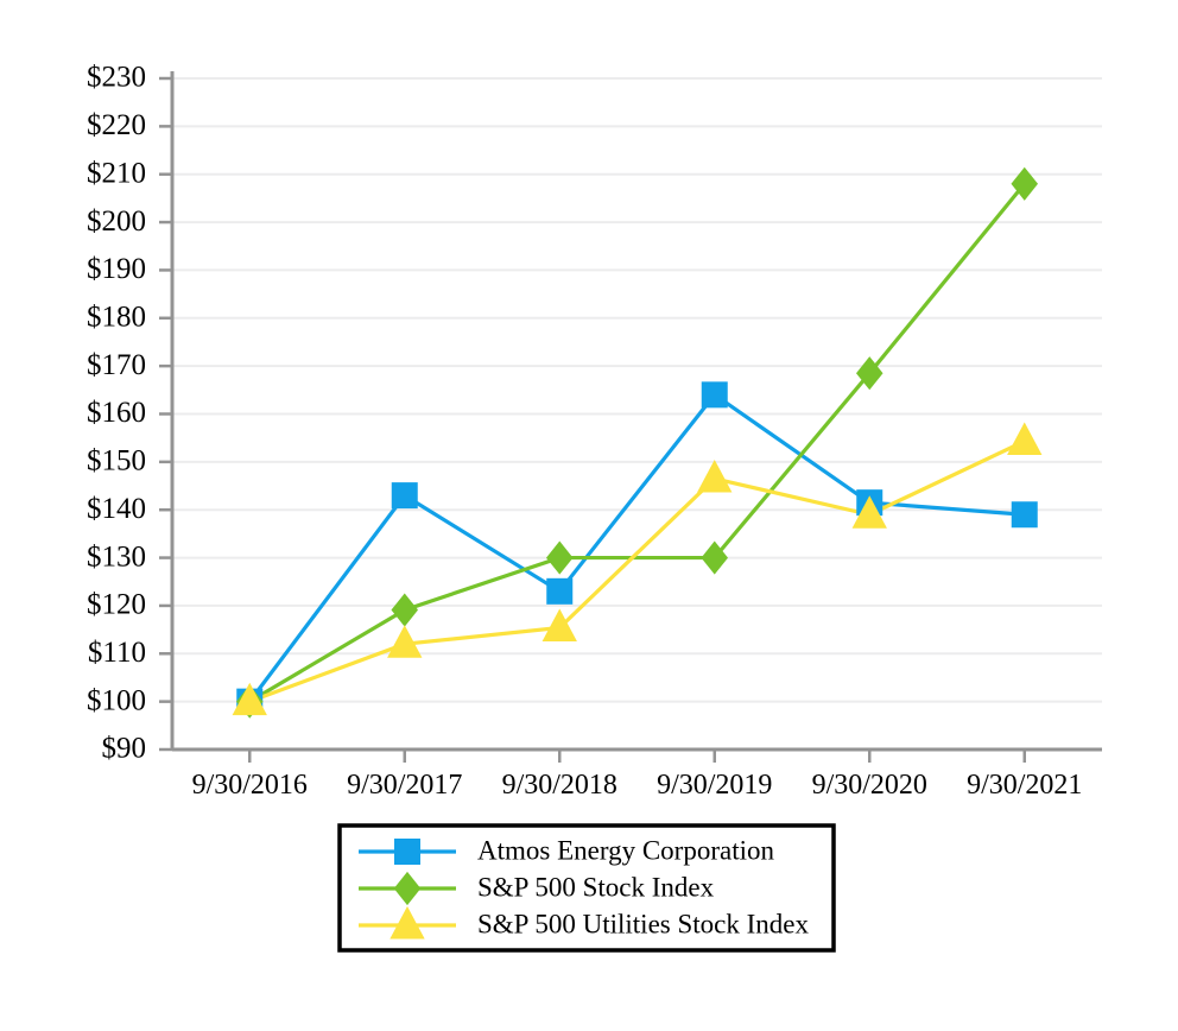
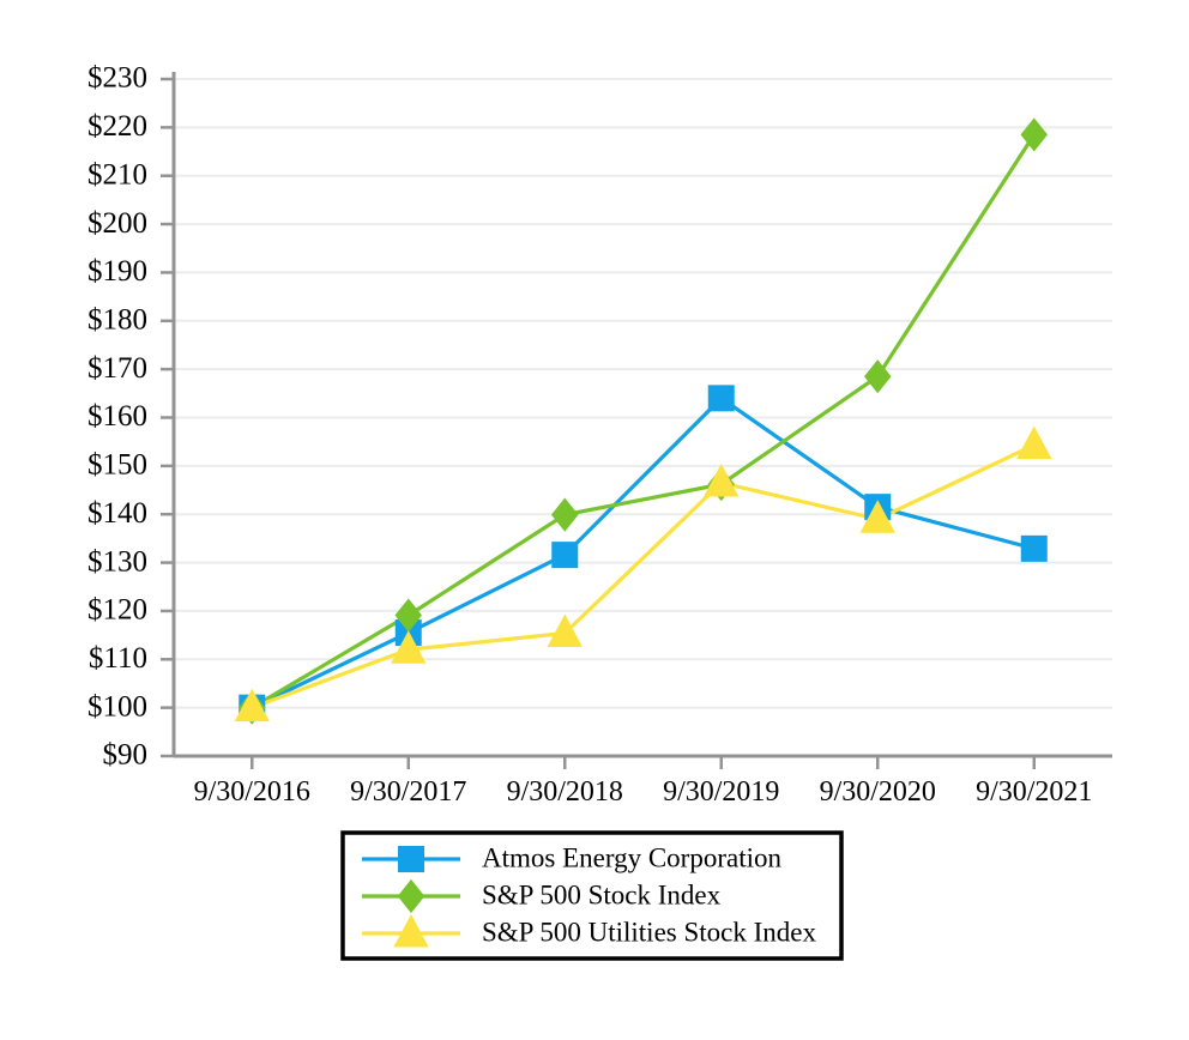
Atmos Energy Corporation/9/30/2017: $143 -> $116
Atmos Energy Corporation/9/30/2018: $123 -> $132
S&P 500 Stock Index/9/30/2018: $130 -> $140
S&P 500 Stock Index/9/30/2019: $130 -> $146
Atmos Energy Corporation/9/30/2021: $139 -> $133
S&P 500 Stock Index/9/30/2021: $208 -> $218
